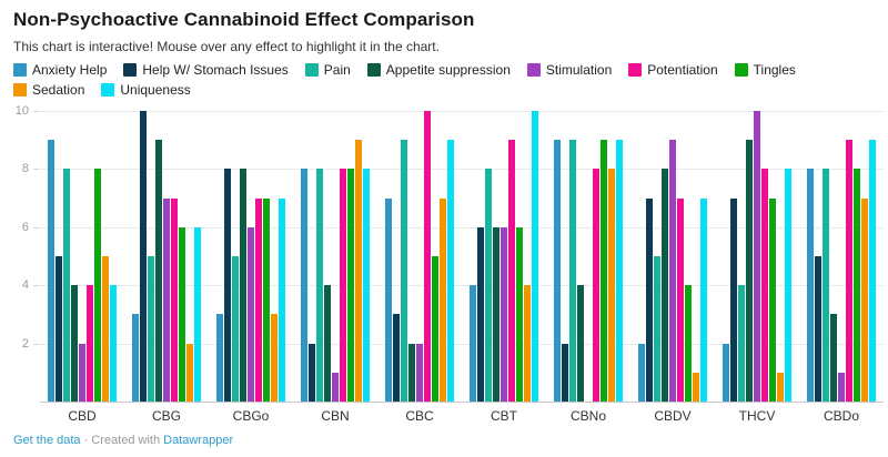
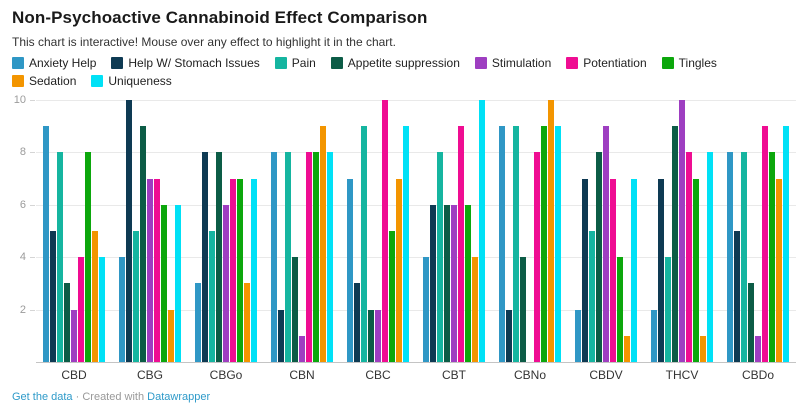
Appetite suppression/CBD: 4 -> 3
Anxiety Help/CBG: 3 -> 4
Sedation/CBNo: 8 -> 10
